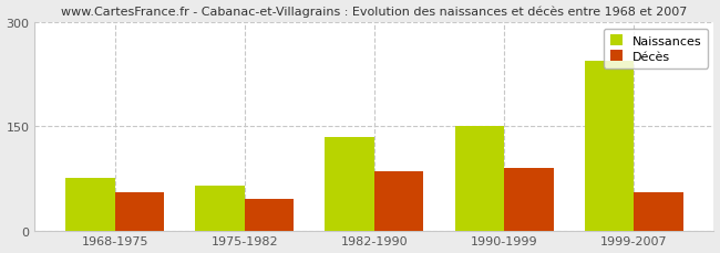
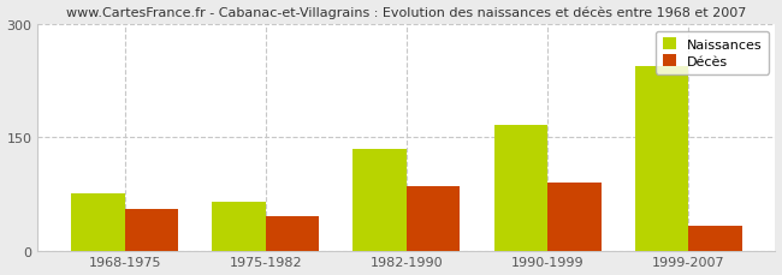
Naissances/1990-1999: 150 -> 166
Décès/1999-2007: 55 -> 32
